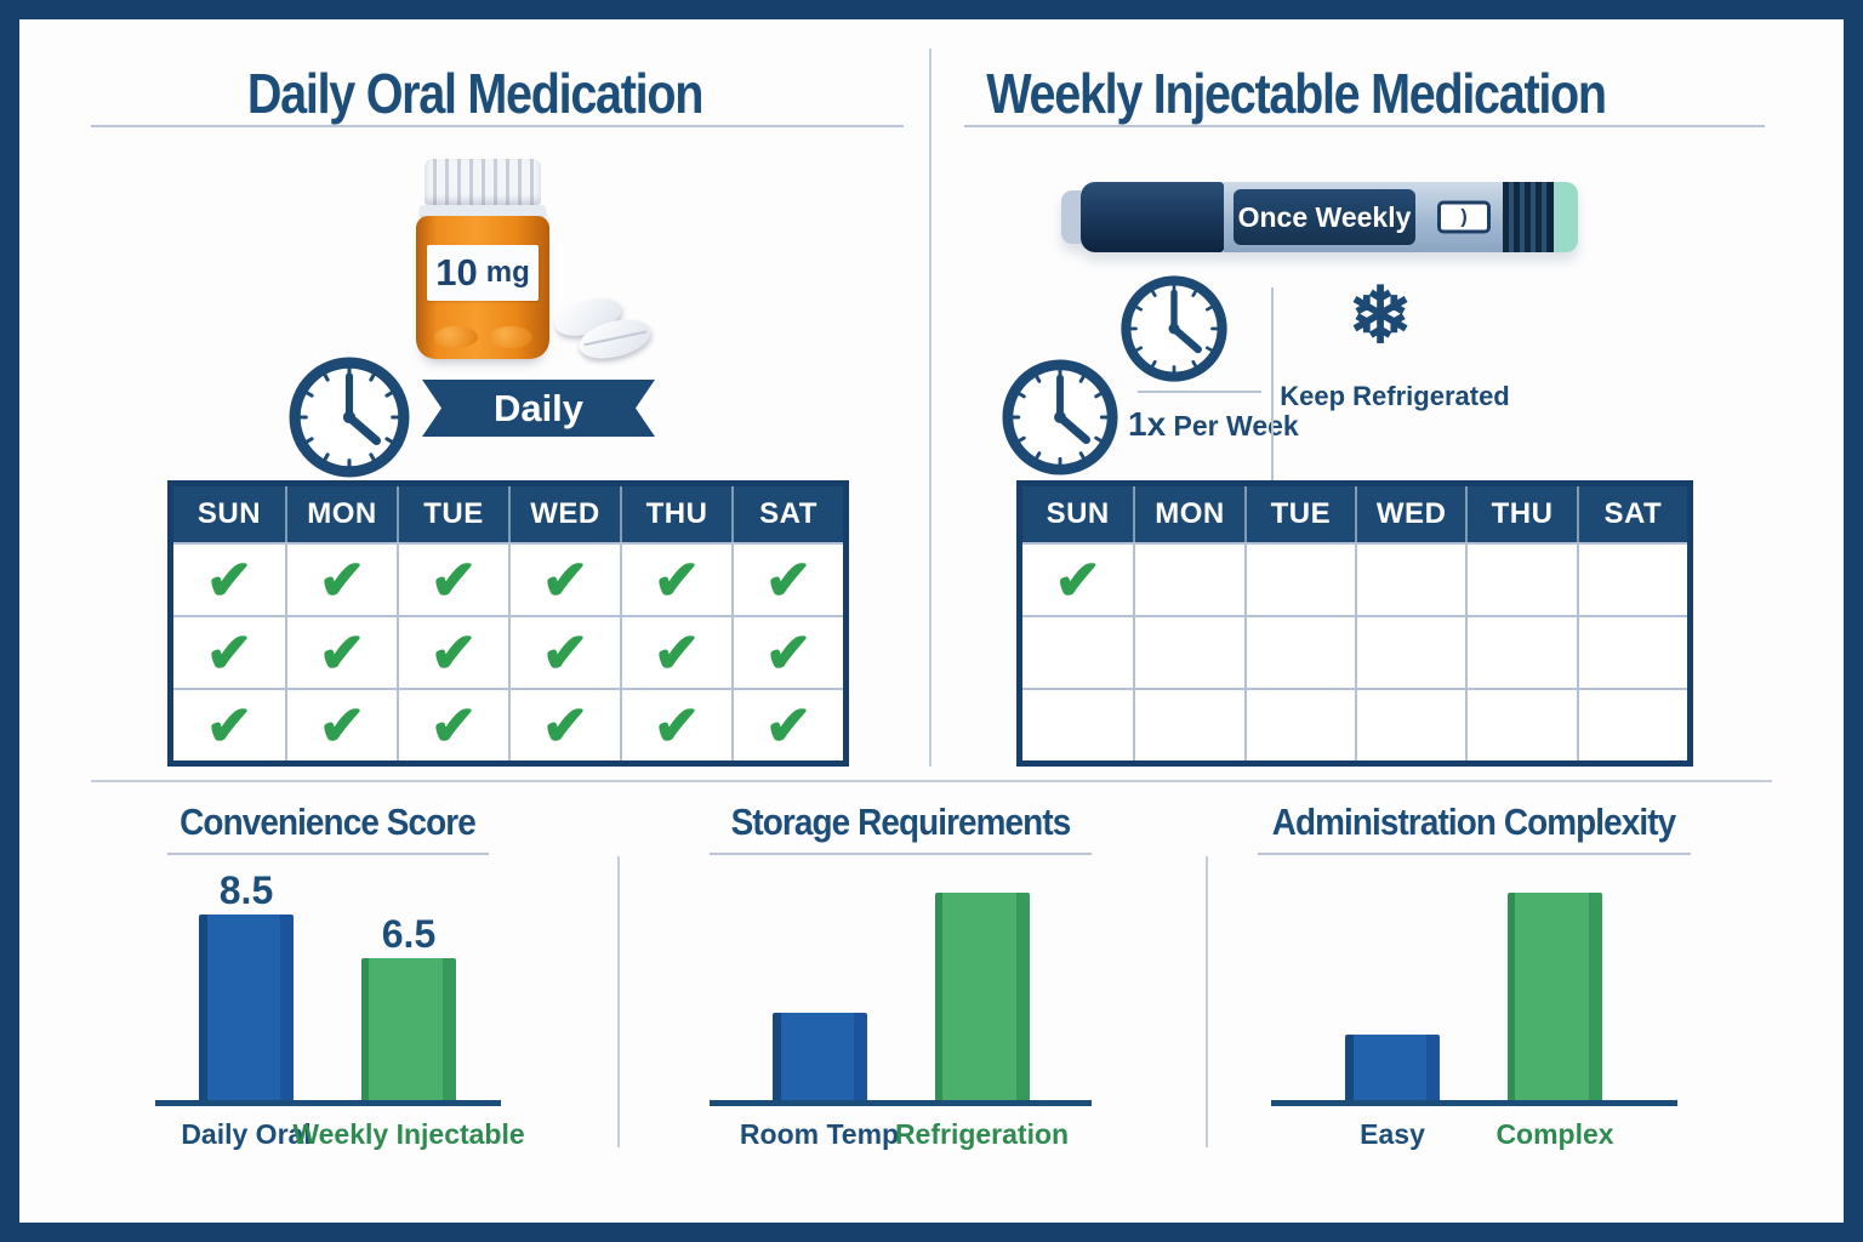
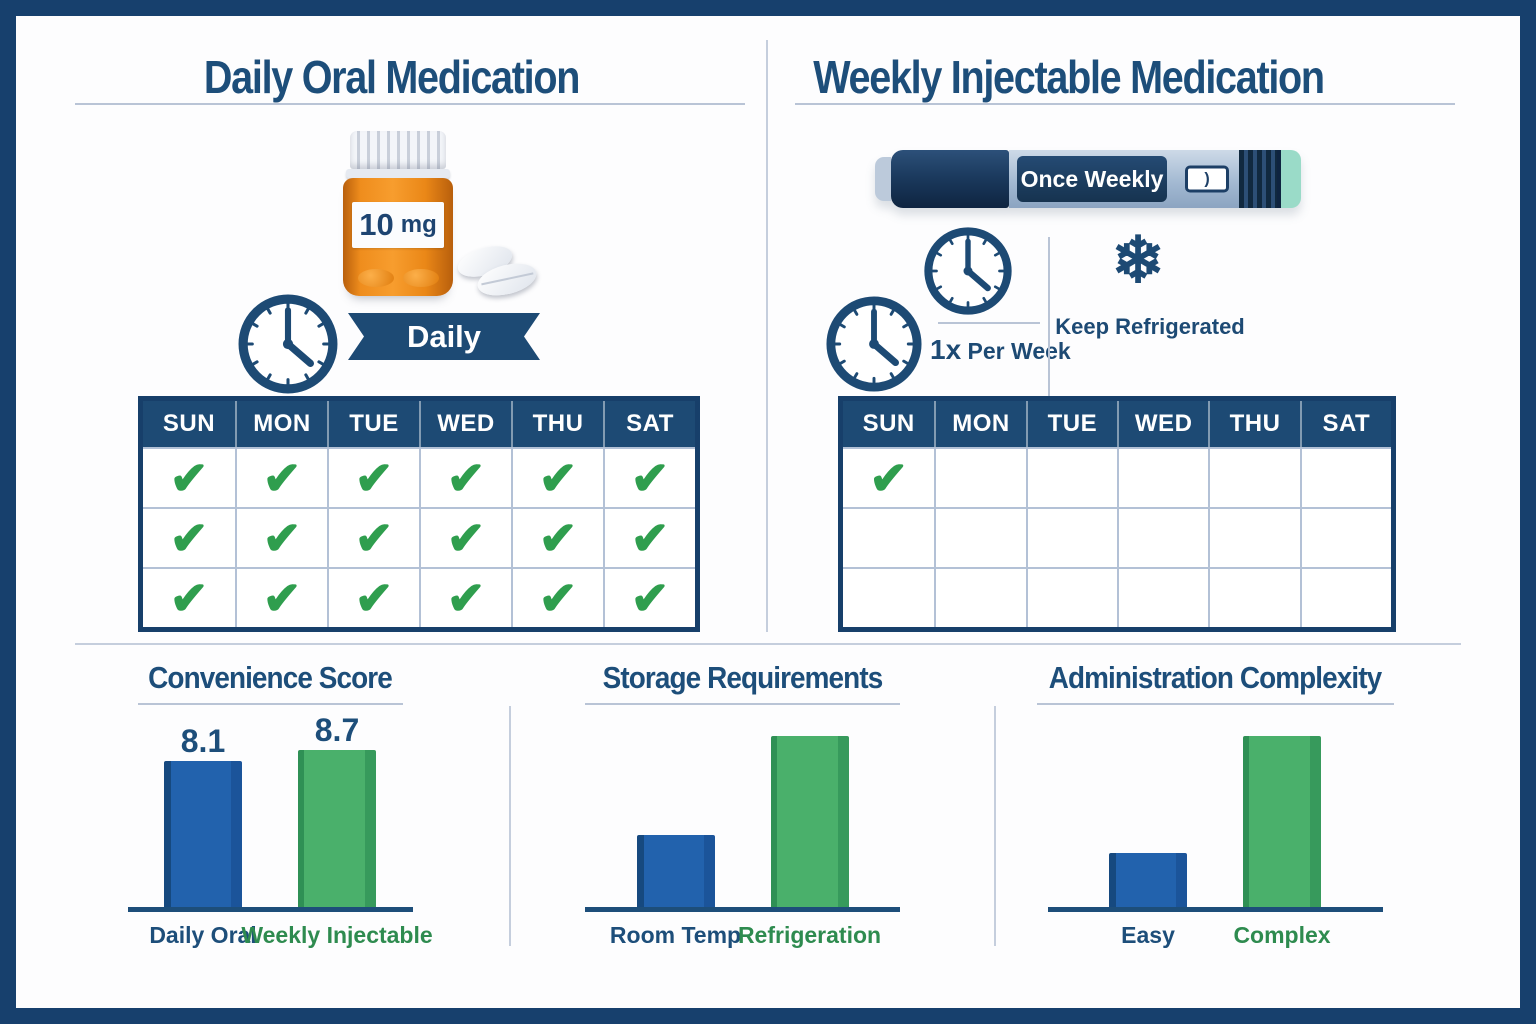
Convenience Score/Daily Oral: 8.5 -> 8.1
Convenience Score/Weekly Injectable: 6.5 -> 8.7
